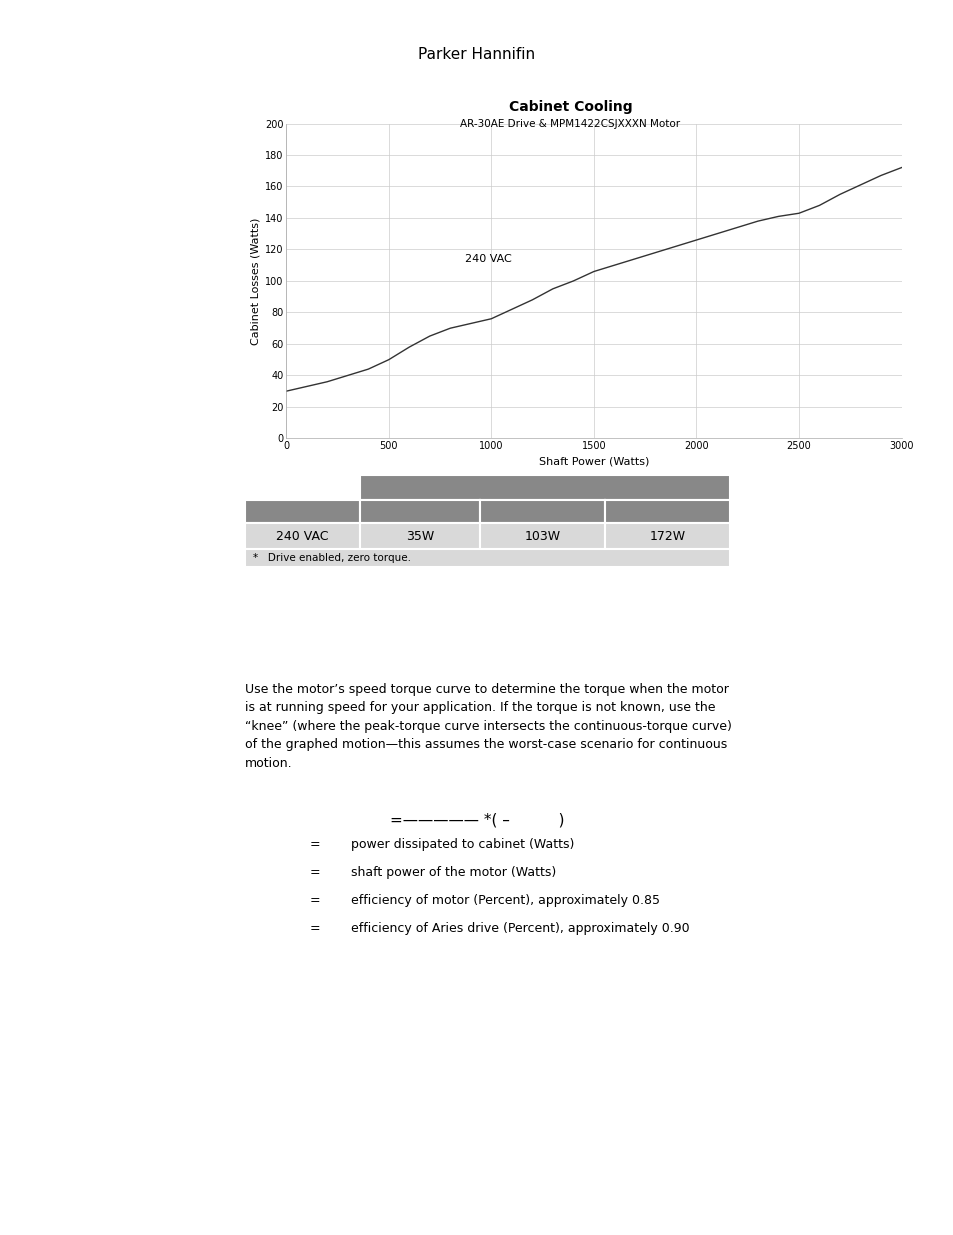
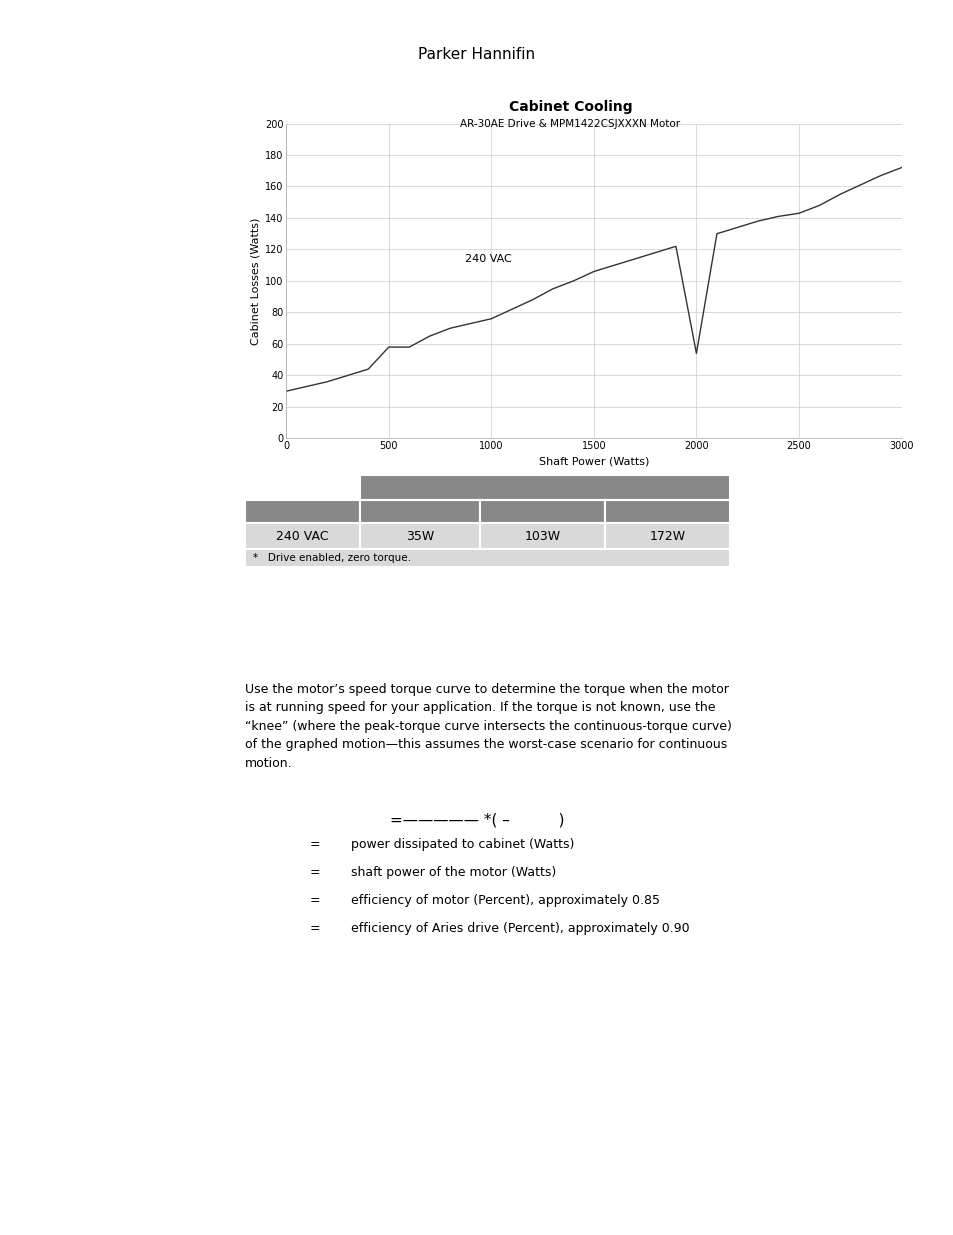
500: 50 -> 58
2000: 126 -> 54
